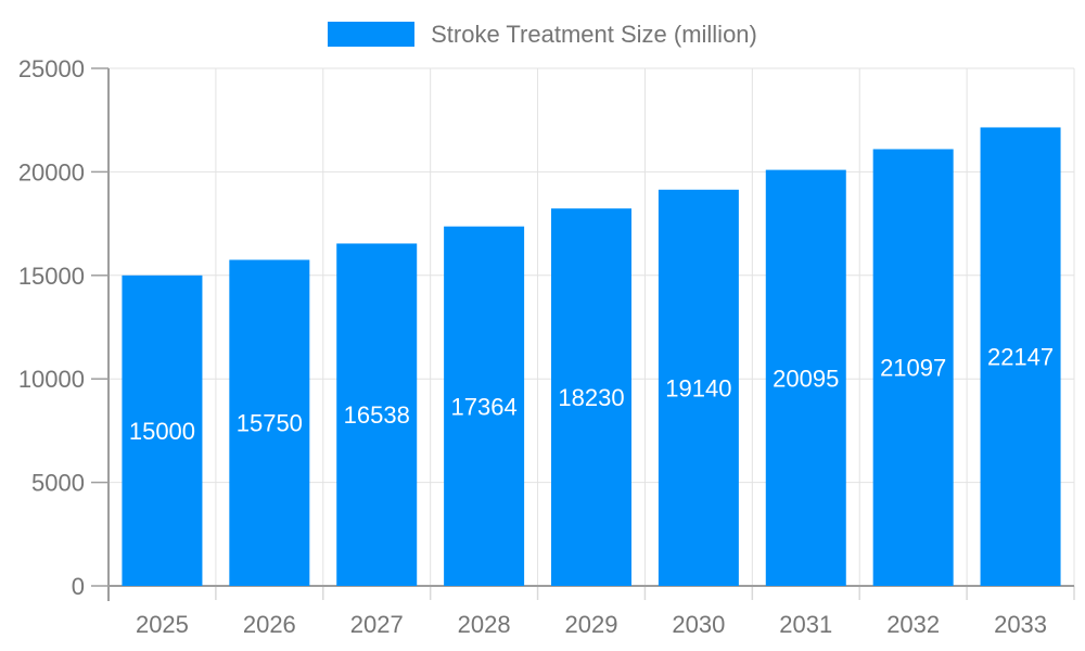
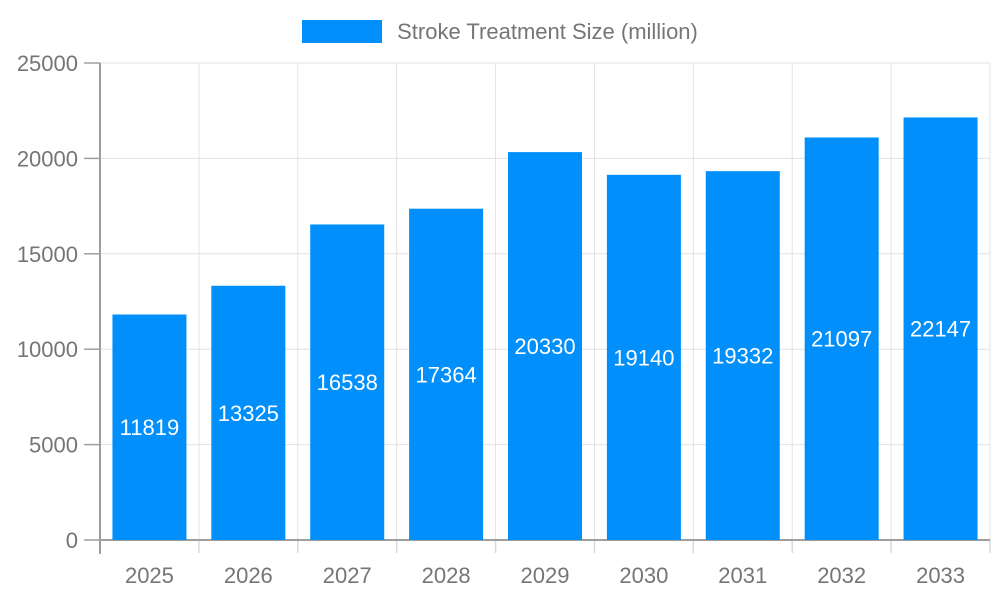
2025: 15000 -> 11819
2026: 15750 -> 13325
2029: 18230 -> 20330
2031: 20095 -> 19332
